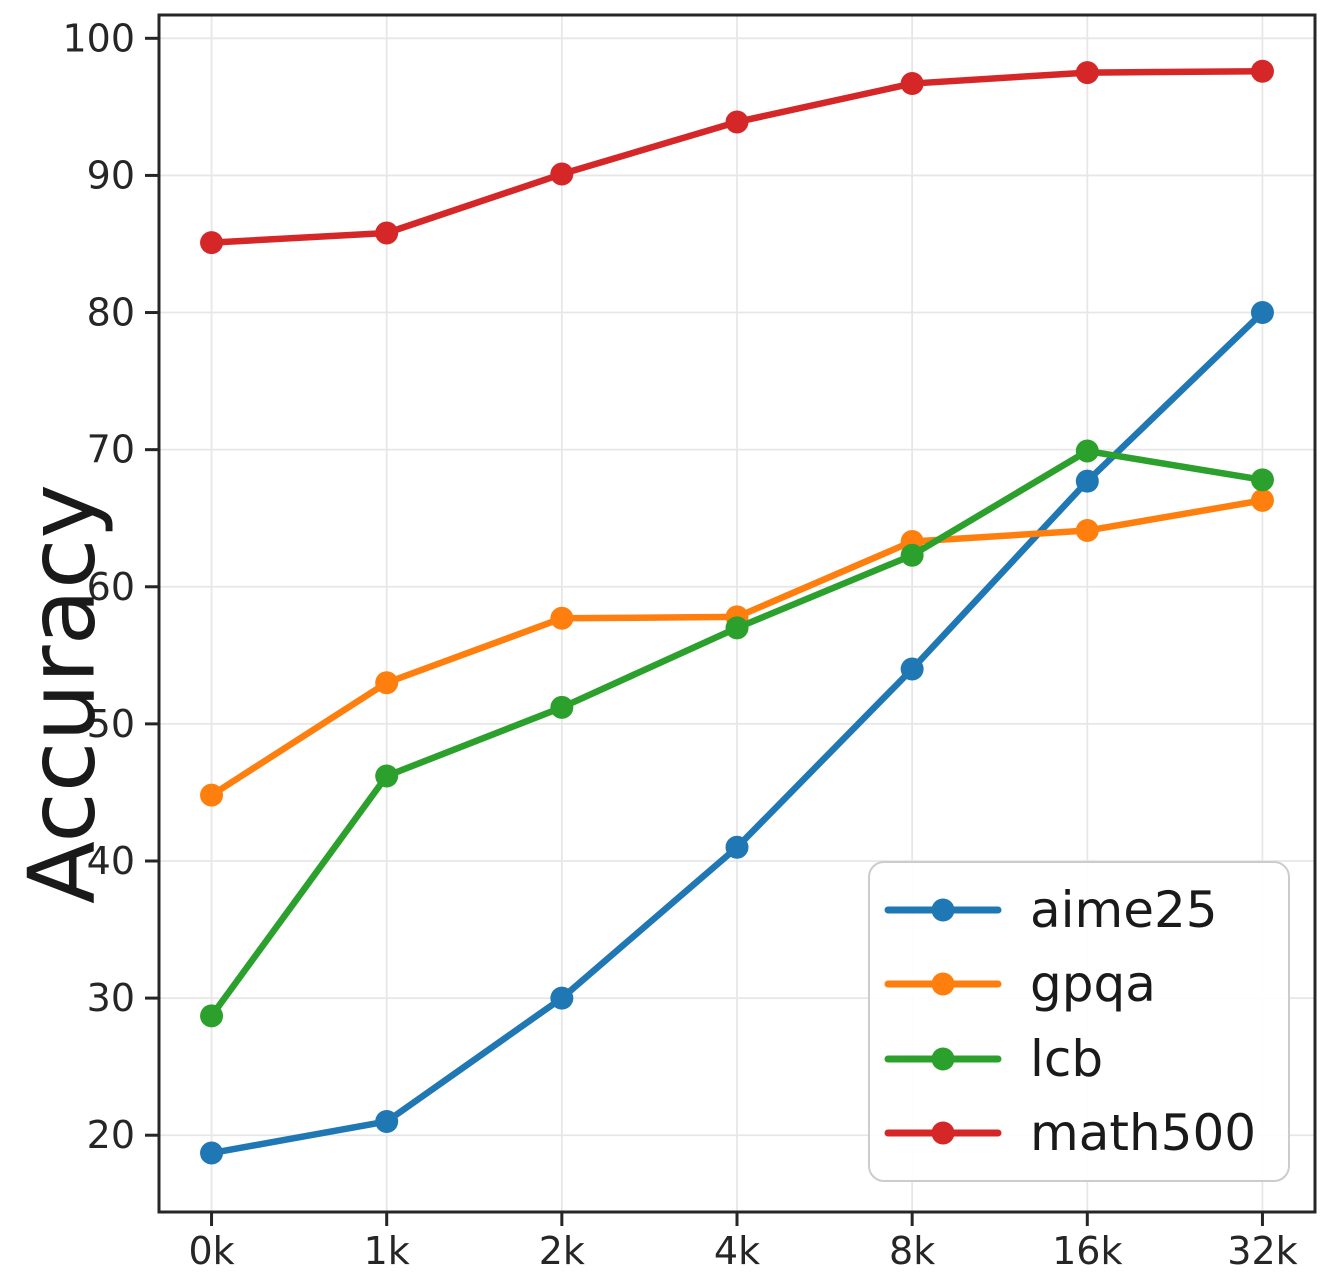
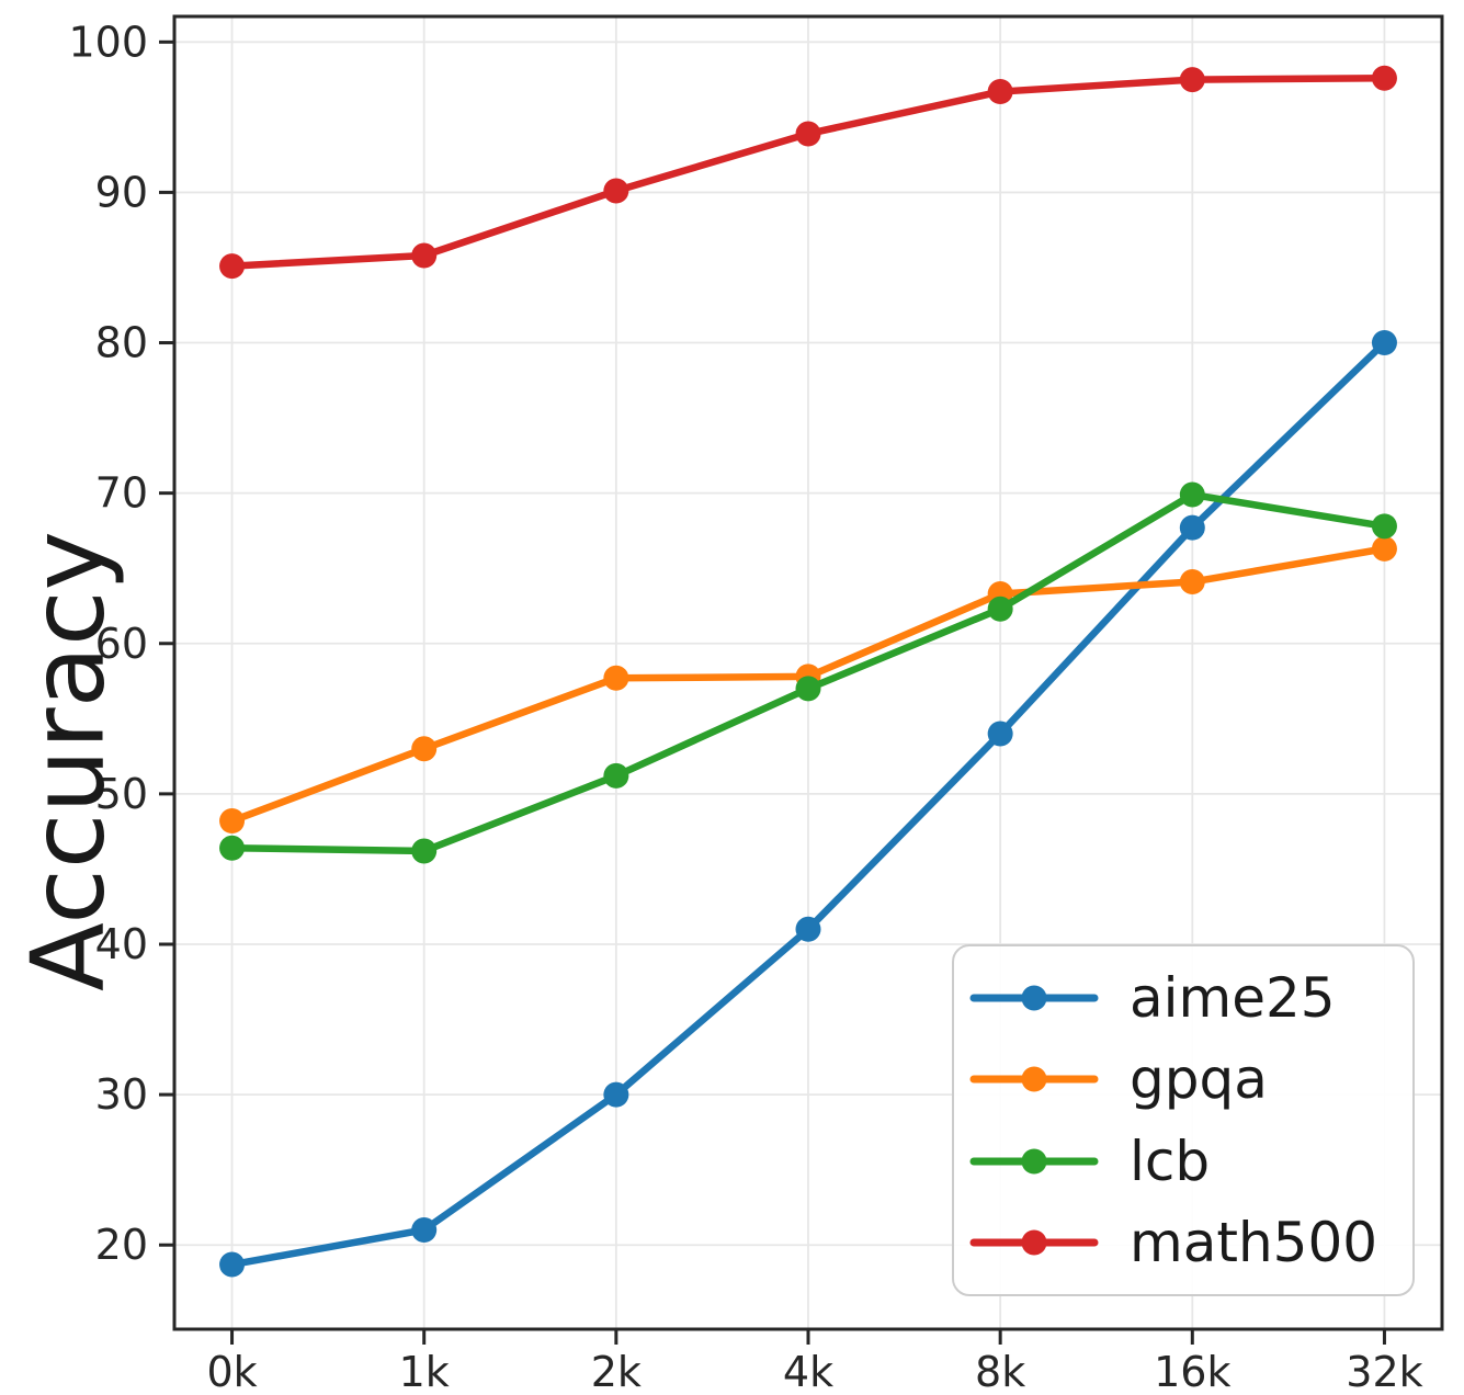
gpqa/0k: 44.8 -> 48.2
lcb/0k: 28.7 -> 46.4
